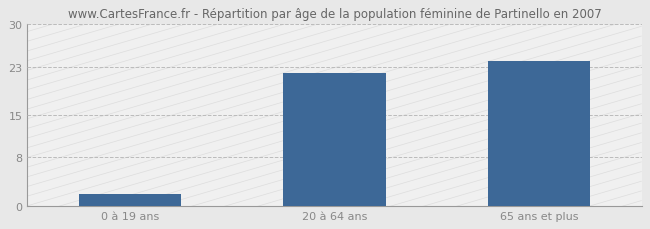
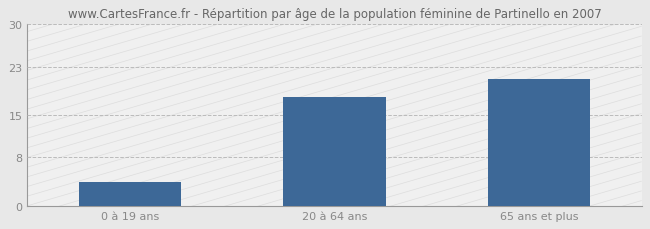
0 à 19 ans: 2 -> 4
20 à 64 ans: 22 -> 18
65 ans et plus: 24 -> 21
